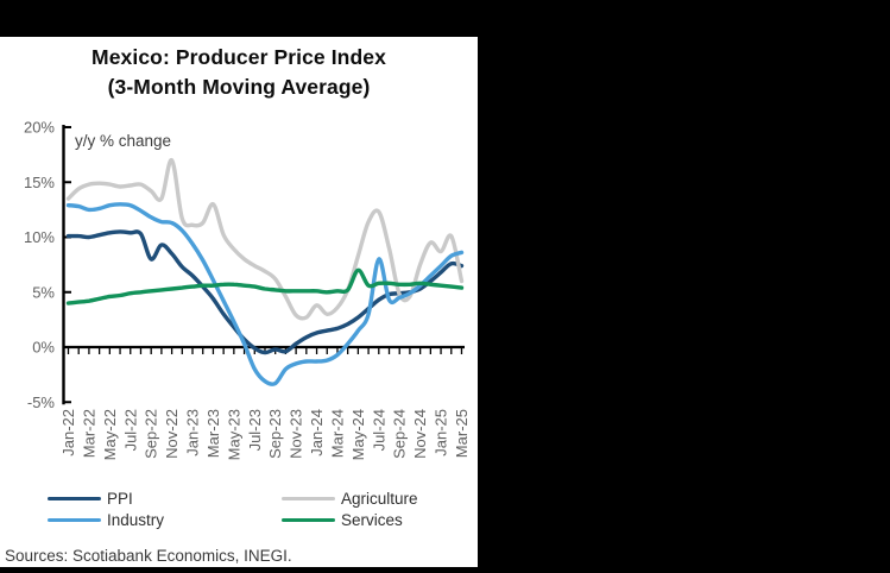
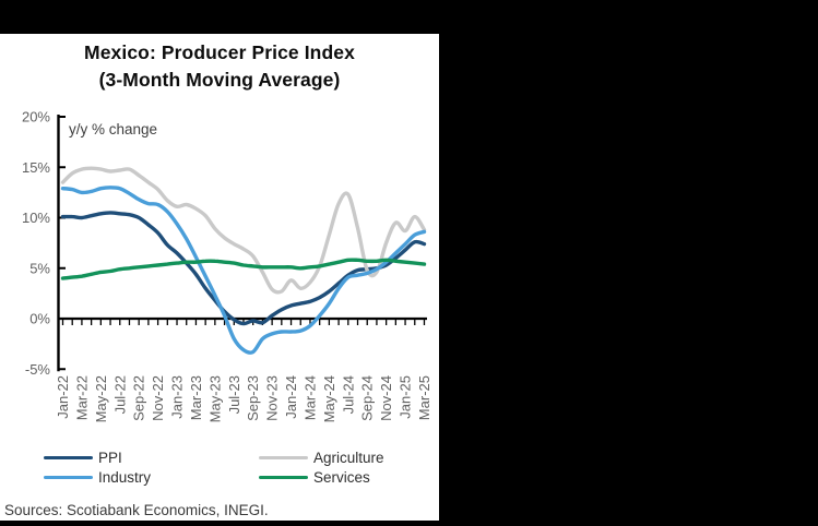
PPI/Sep-22: 8% -> 10%
Agriculture/Nov-22: 17% -> 13%
Agriculture/Mar-23: 13% -> 11%
Services/May-24: 7% -> 5%
Industry/Jul-24: 8% -> 4%
Agriculture/Mar-25: 6% -> 9%
